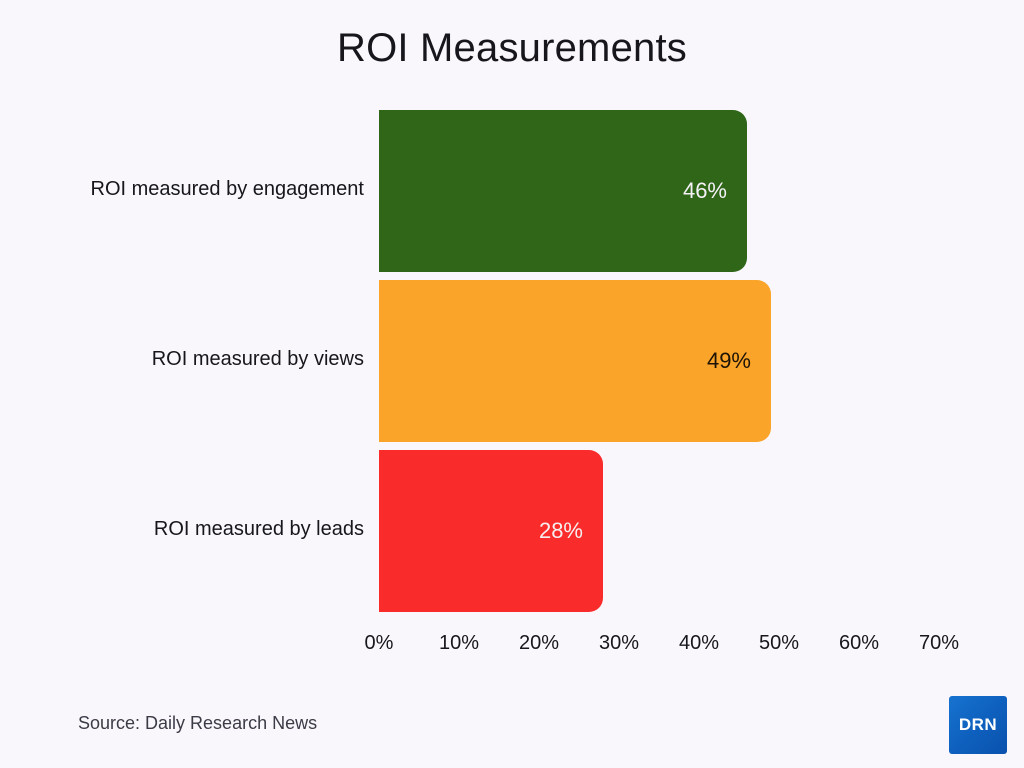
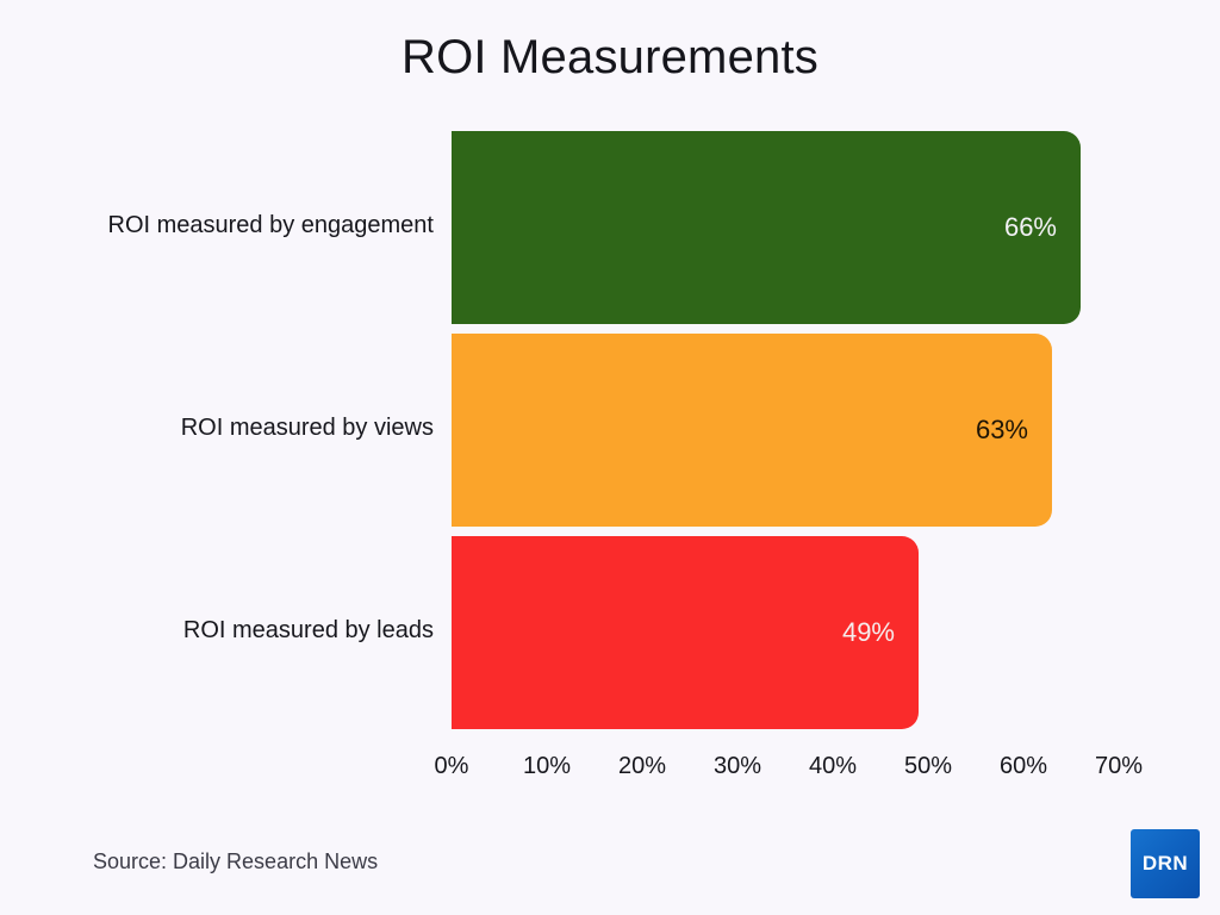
ROI measured by engagement: 46% -> 66%
ROI measured by views: 49% -> 63%
ROI measured by leads: 28% -> 49%
